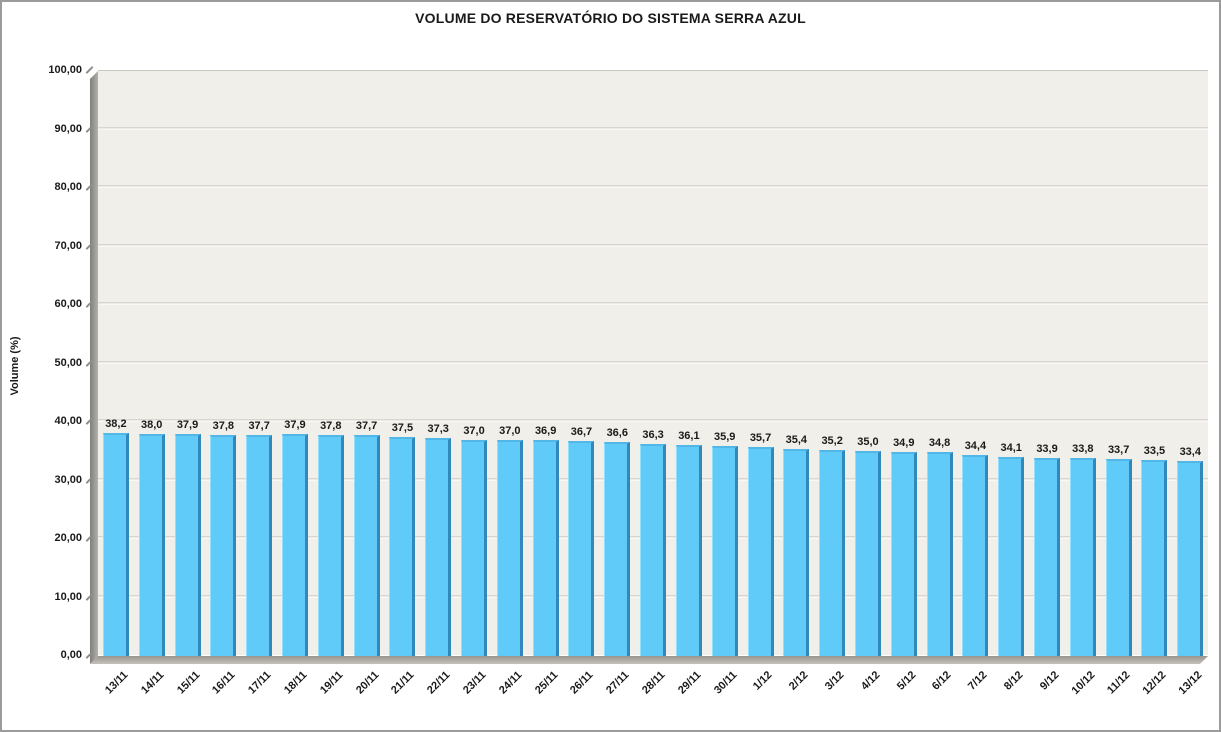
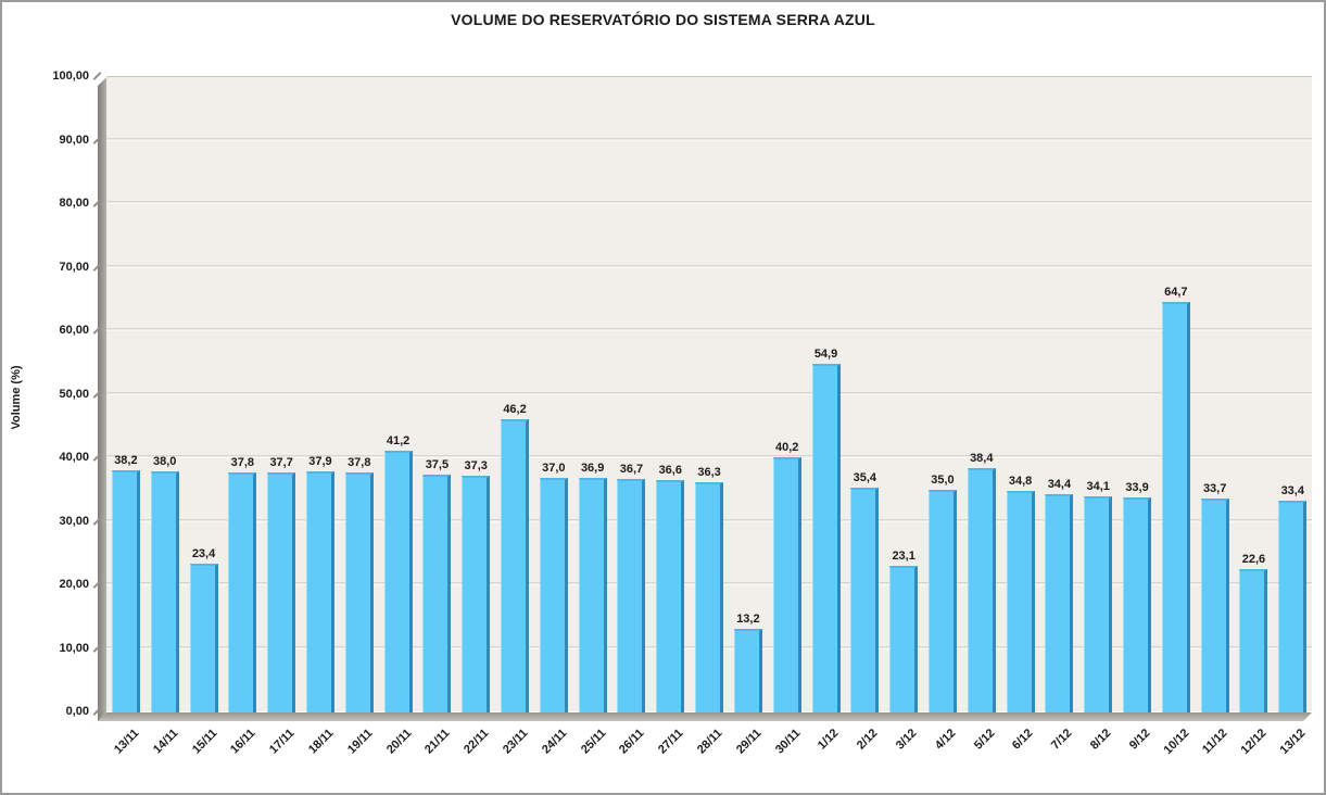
15/11: 37,9 -> 23,4
20/11: 37,7 -> 41,2
23/11: 37,0 -> 46,2
29/11: 36,1 -> 13,2
30/11: 35,9 -> 40,2
1/12: 35,7 -> 54,9
3/12: 35,2 -> 23,1
5/12: 34,9 -> 38,4
10/12: 33,8 -> 64,7
12/12: 33,5 -> 22,6
